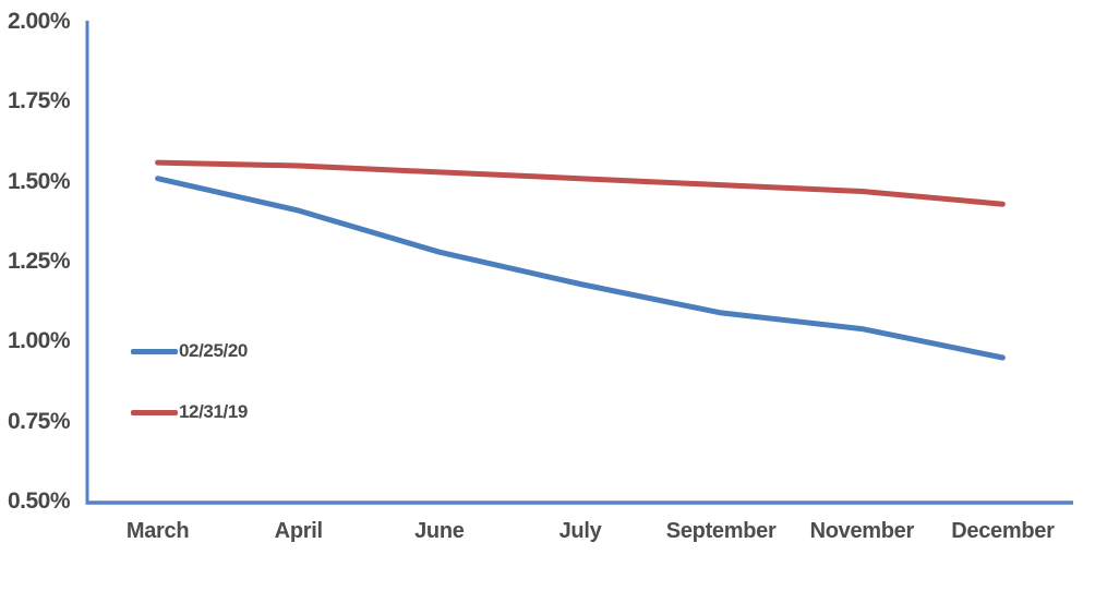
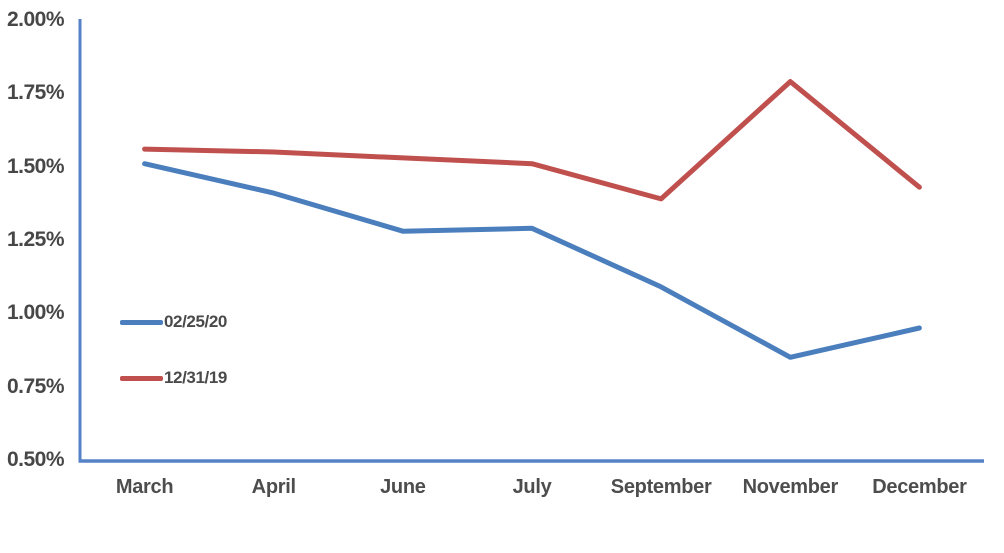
02/25/20/July: 1.18% -> 1.29%
12/31/19/September: 1.49% -> 1.39%
02/25/20/November: 1.04% -> 0.85%
12/31/19/November: 1.47% -> 1.79%
